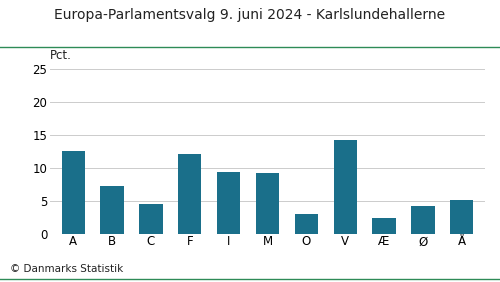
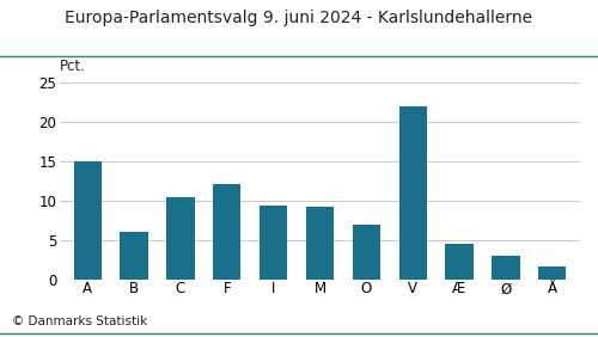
A: 12.6 -> 14.9
B: 7.2 -> 6.0
C: 4.6 -> 10.4
O: 3.0 -> 7.0
V: 14.2 -> 21.9
Æ: 2.4 -> 4.6
Ø: 4.2 -> 3.0
Å: 5.2 -> 1.6
